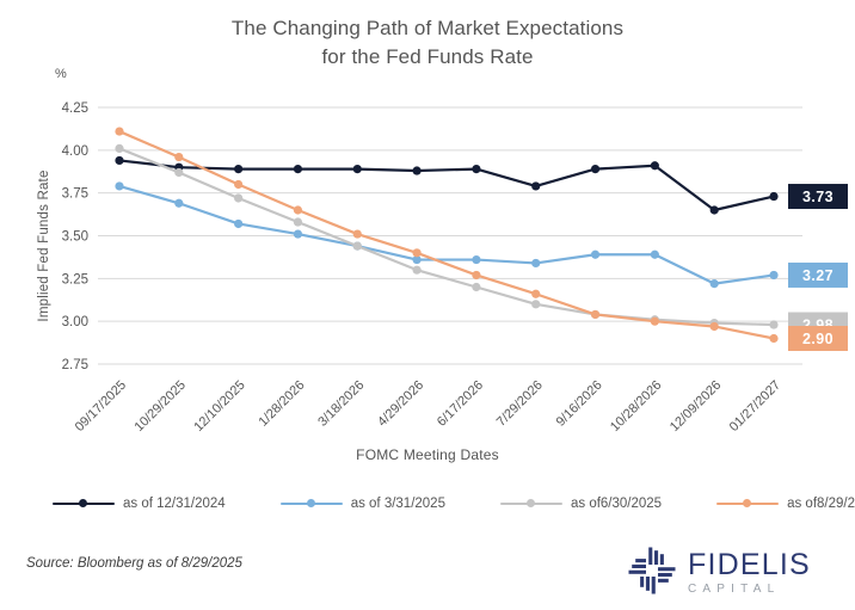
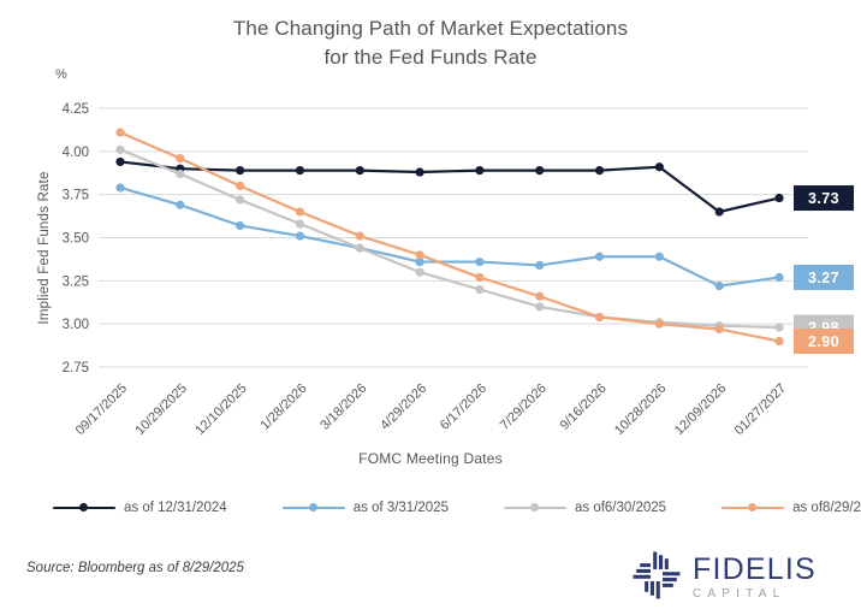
as of 12/31/2024/7/29/2026: 3.79 -> 3.89
